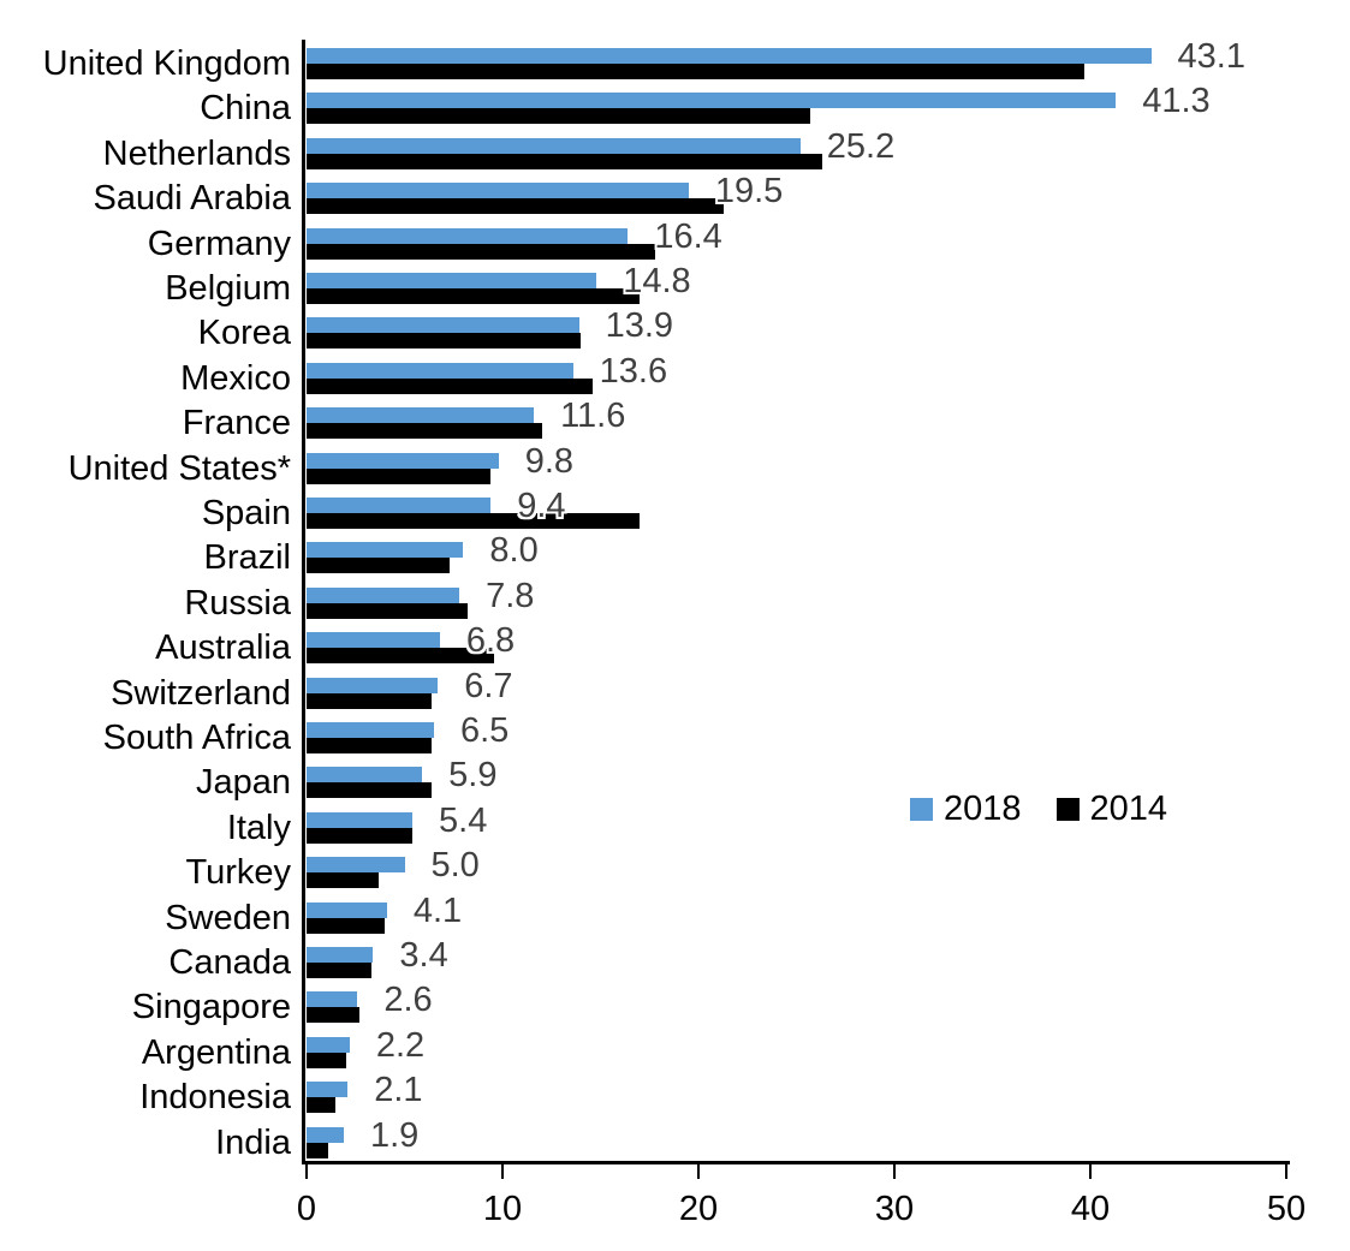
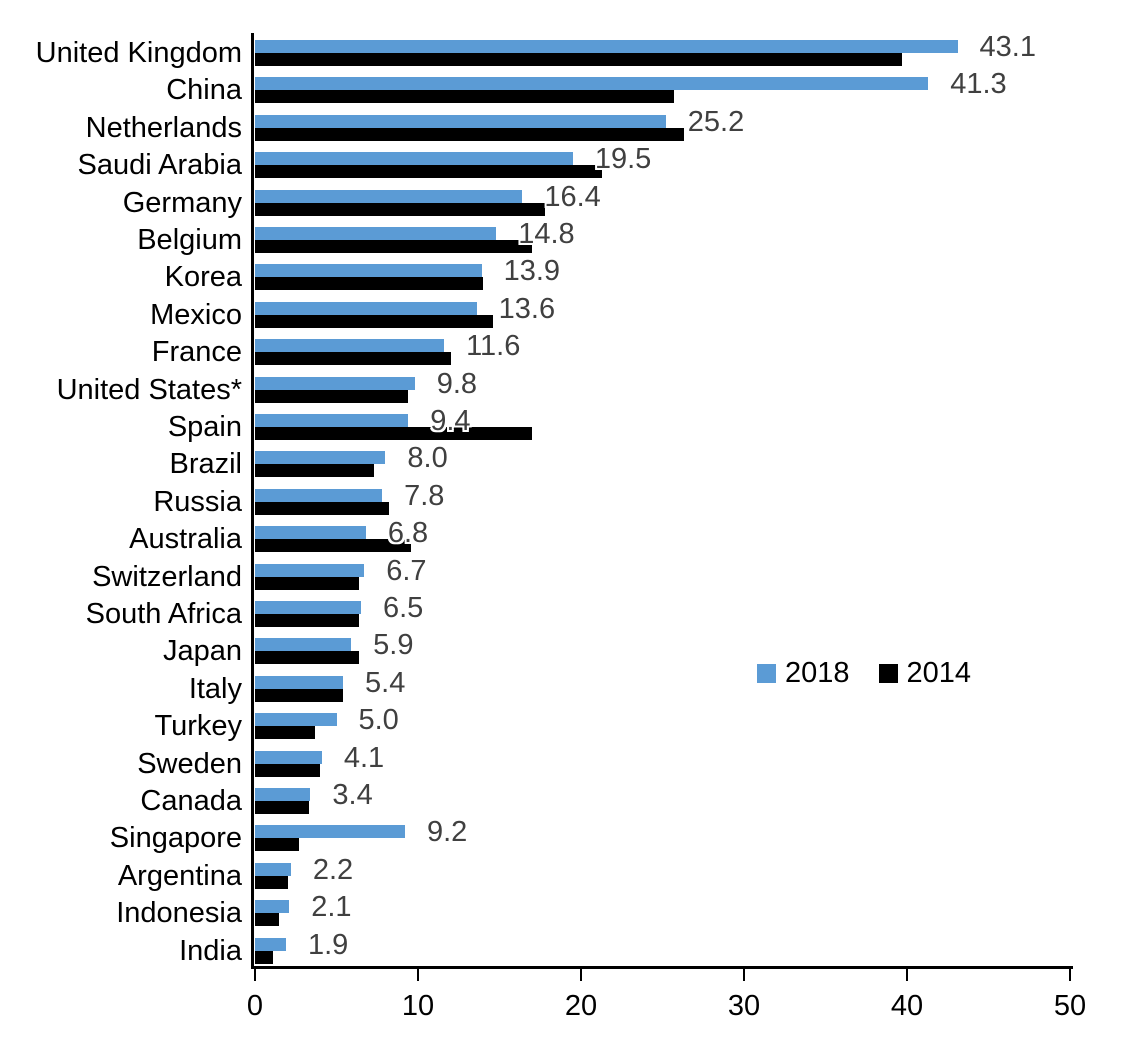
2018/Singapore: 2.6 -> 9.2
